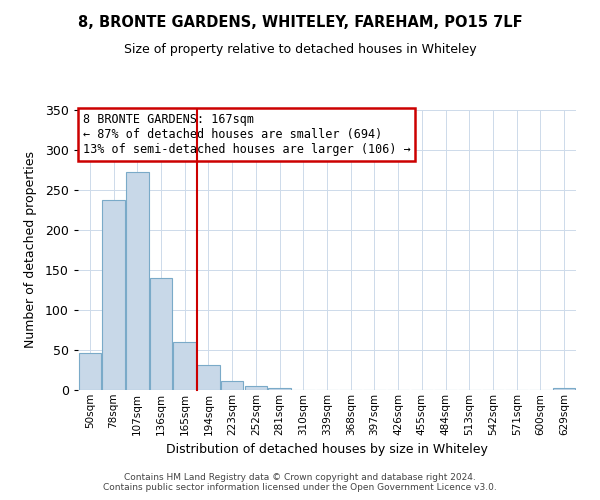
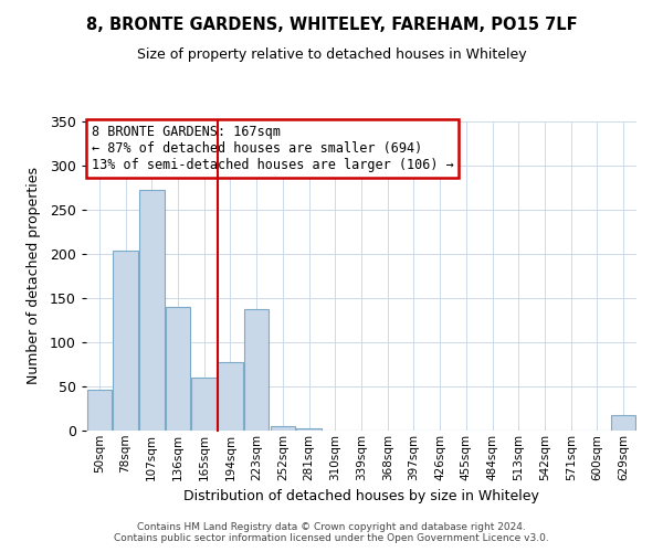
78sqm: 238 -> 204
194sqm: 31 -> 78
223sqm: 11 -> 138
629sqm: 2 -> 18
